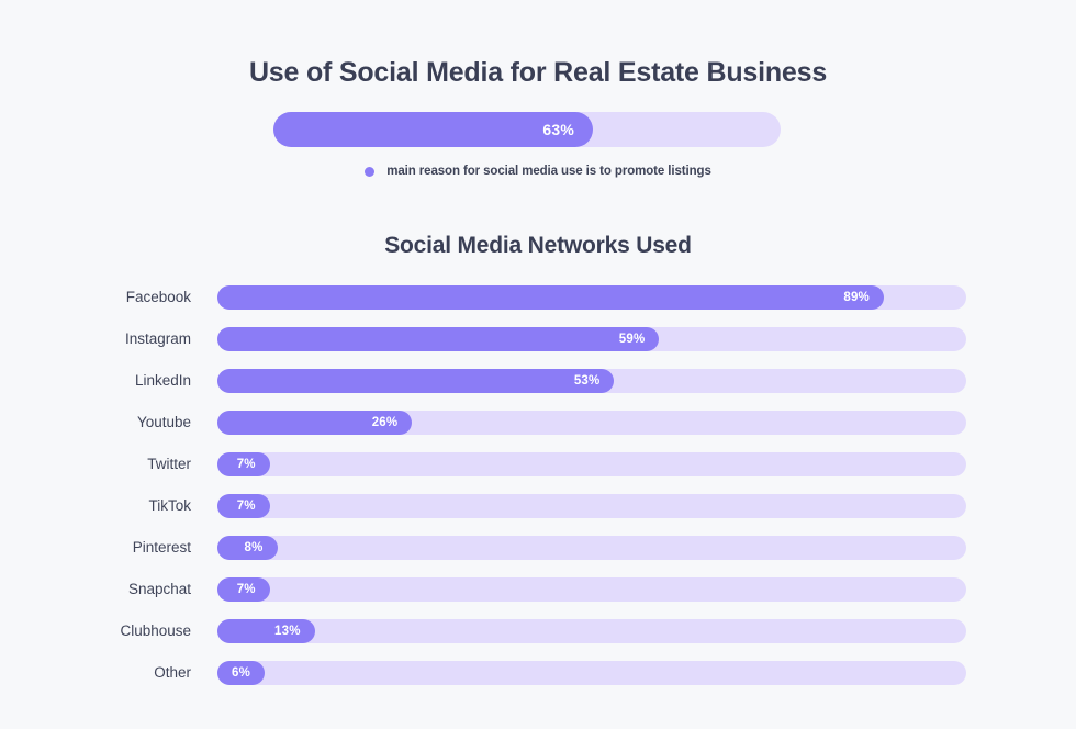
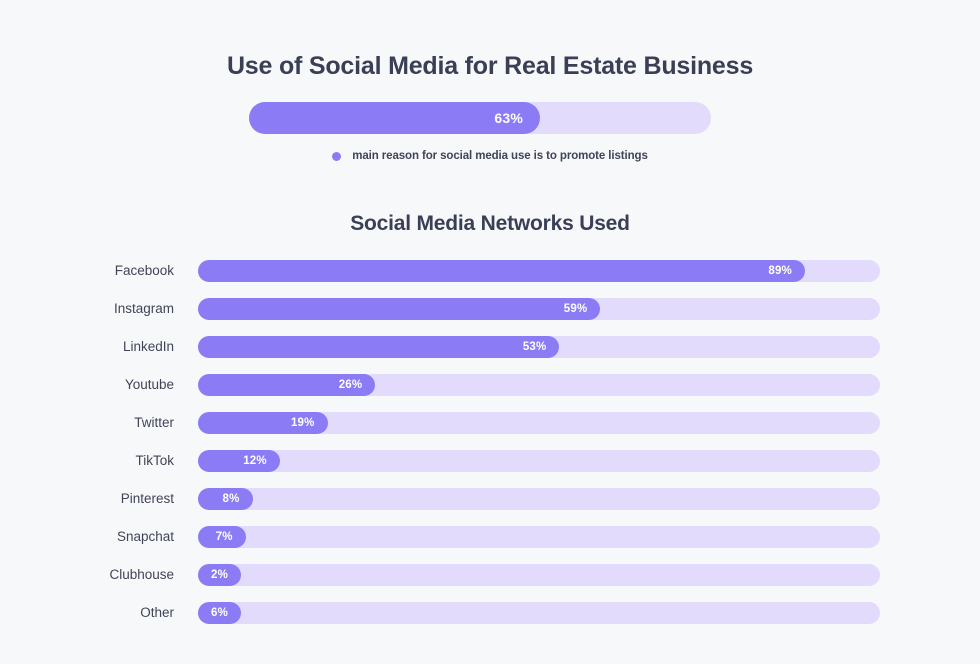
Twitter: 7% -> 19%
TikTok: 7% -> 12%
Clubhouse: 13% -> 2%
